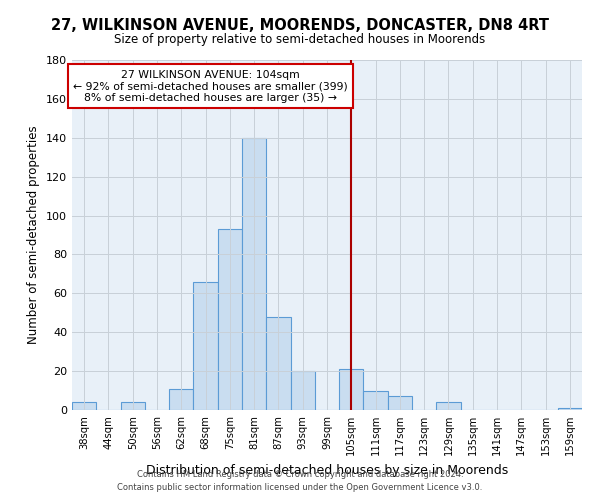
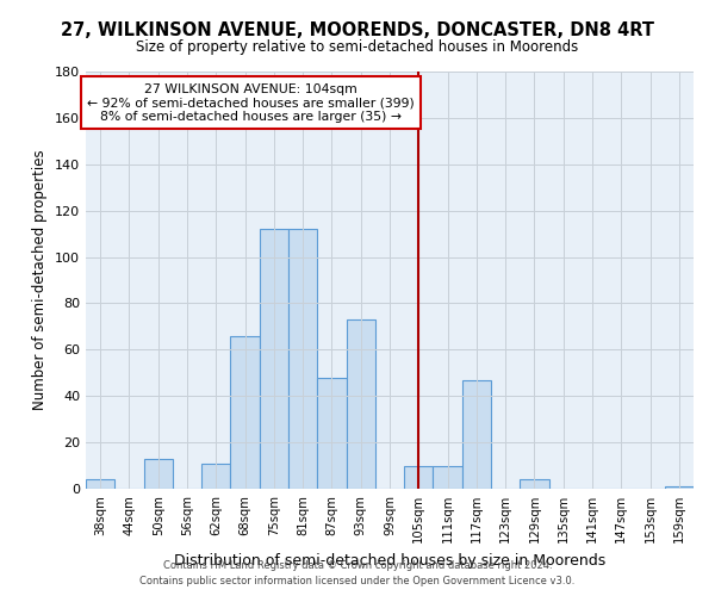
50sqm: 4 -> 13
75sqm: 93 -> 112
81sqm: 140 -> 112
93sqm: 20 -> 73
105sqm: 21 -> 10
117sqm: 7 -> 47
